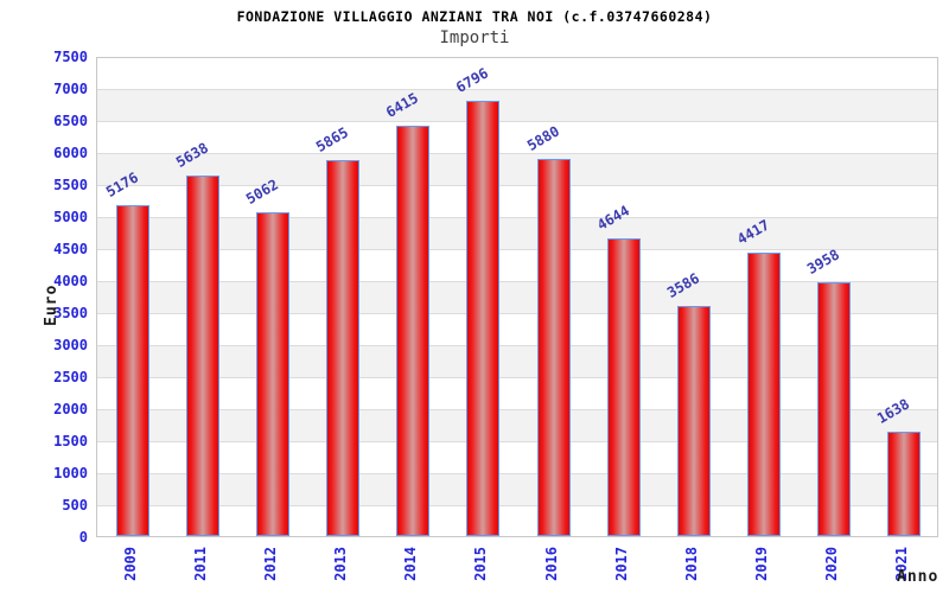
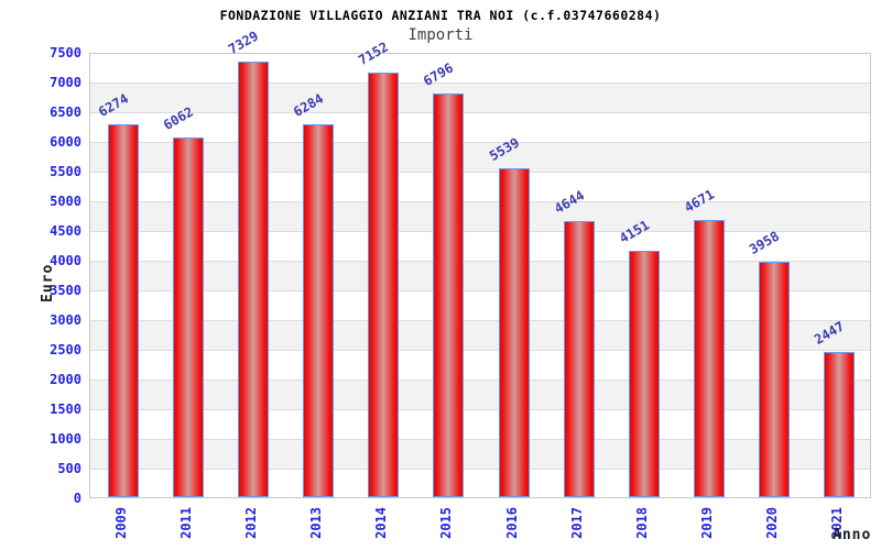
2009: 5176 -> 6274
2011: 5638 -> 6062
2012: 5062 -> 7329
2013: 5865 -> 6284
2014: 6415 -> 7152
2016: 5880 -> 5539
2018: 3586 -> 4151
2019: 4417 -> 4671
2021: 1638 -> 2447
